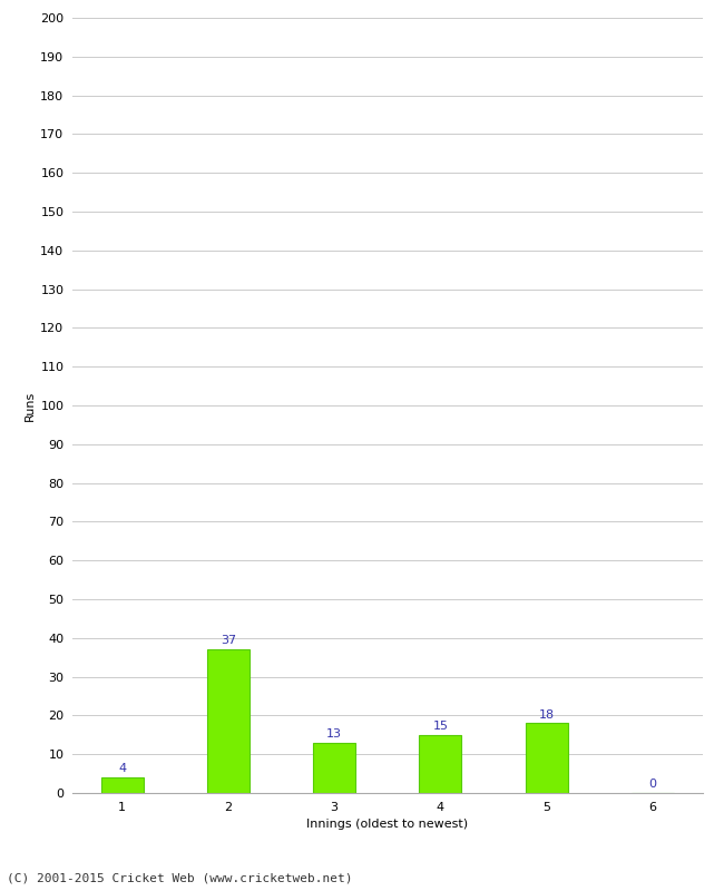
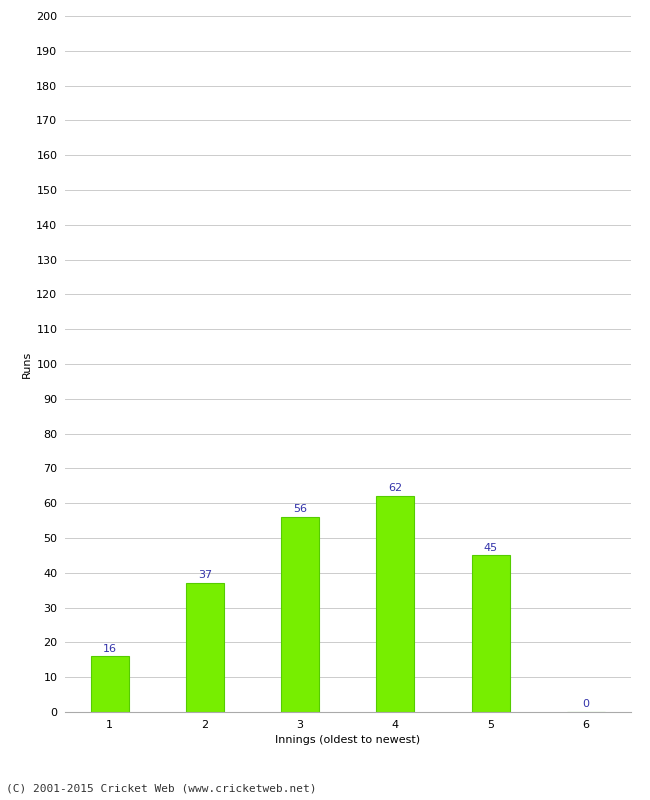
1: 4 -> 16
3: 13 -> 56
4: 15 -> 62
5: 18 -> 45
